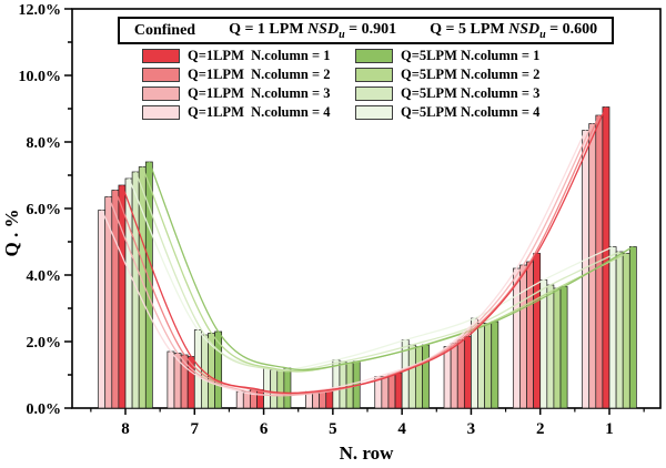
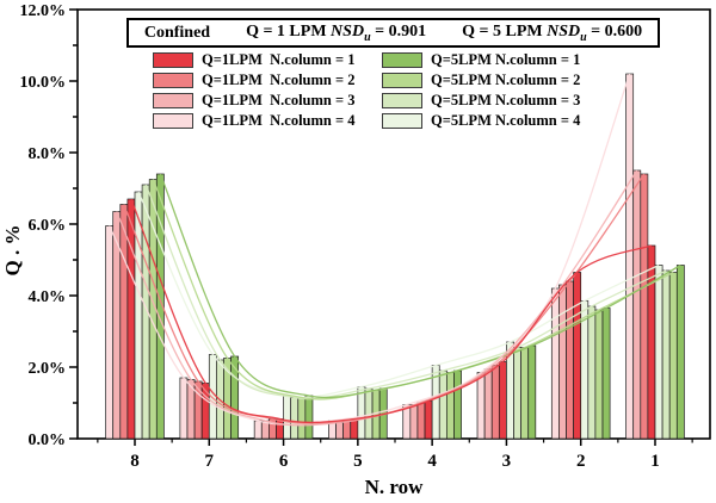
Q=1LPM N.column = 1/1: 9.1% -> 5.4%
Q=1LPM N.column = 2/1: 8.8% -> 7.4%
Q=1LPM N.column = 3/1: 8.6% -> 7.5%
Q=1LPM N.column = 4/1: 8.3% -> 10.2%
